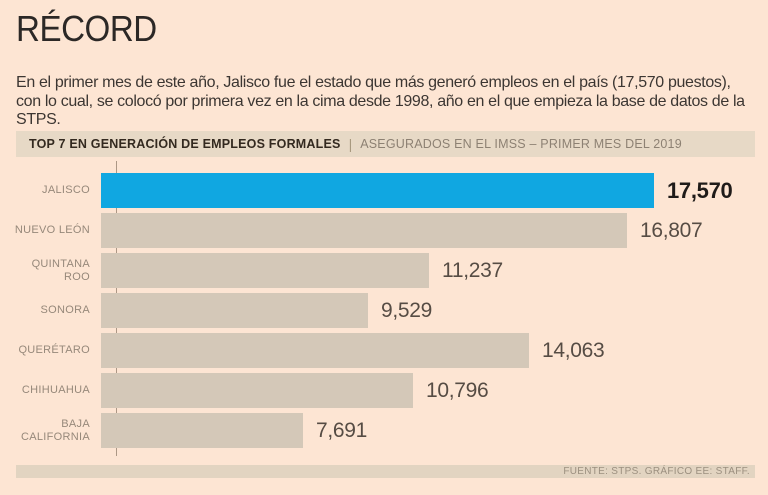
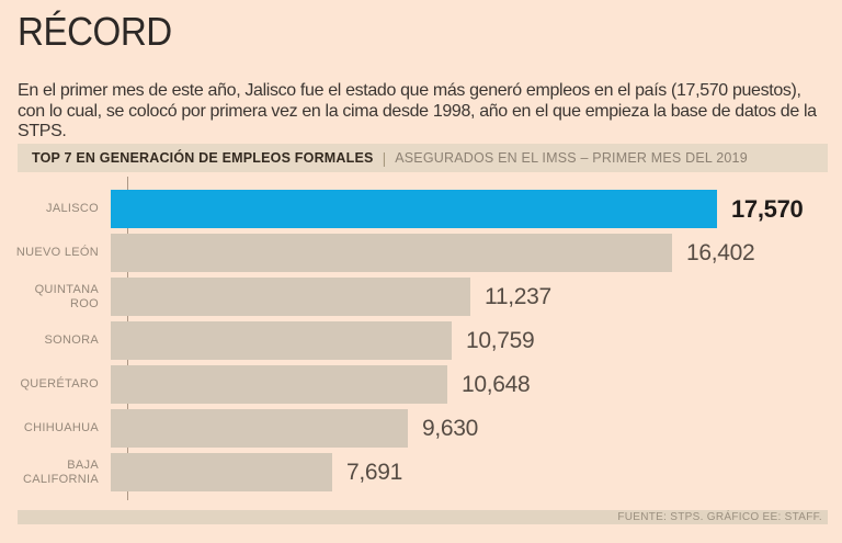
NUEVO LEÓN: 16,807 -> 16,402
SONORA: 9,529 -> 10,759
QUERÉTARO: 14,063 -> 10,648
CHIHUAHUA: 10,796 -> 9,630
